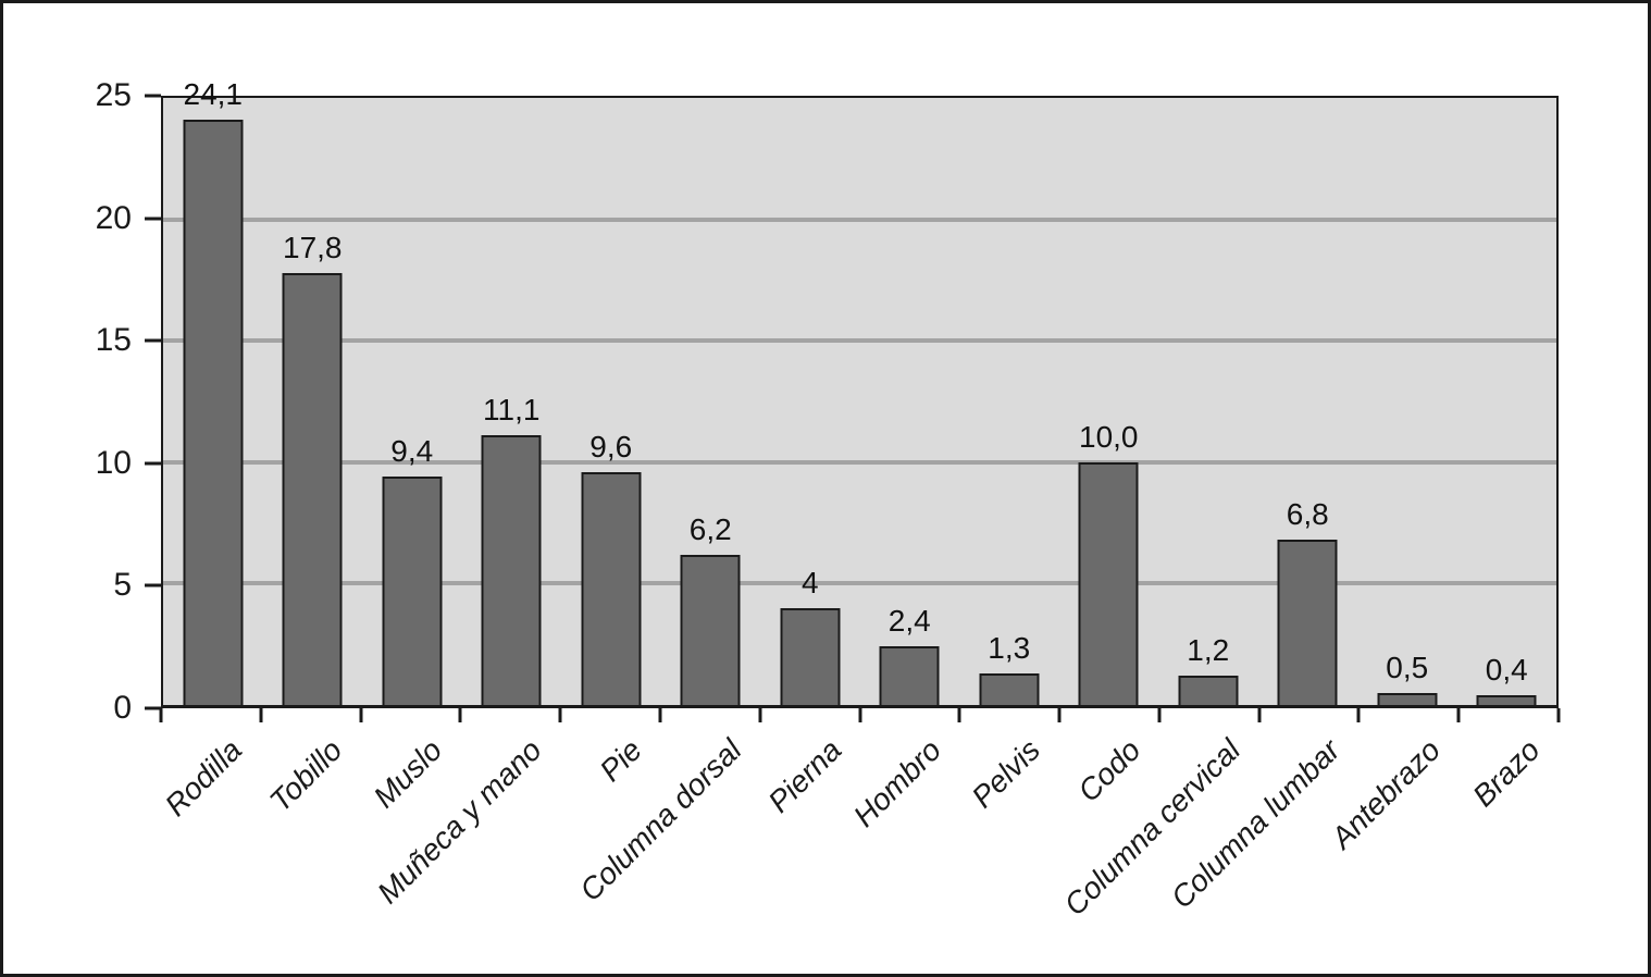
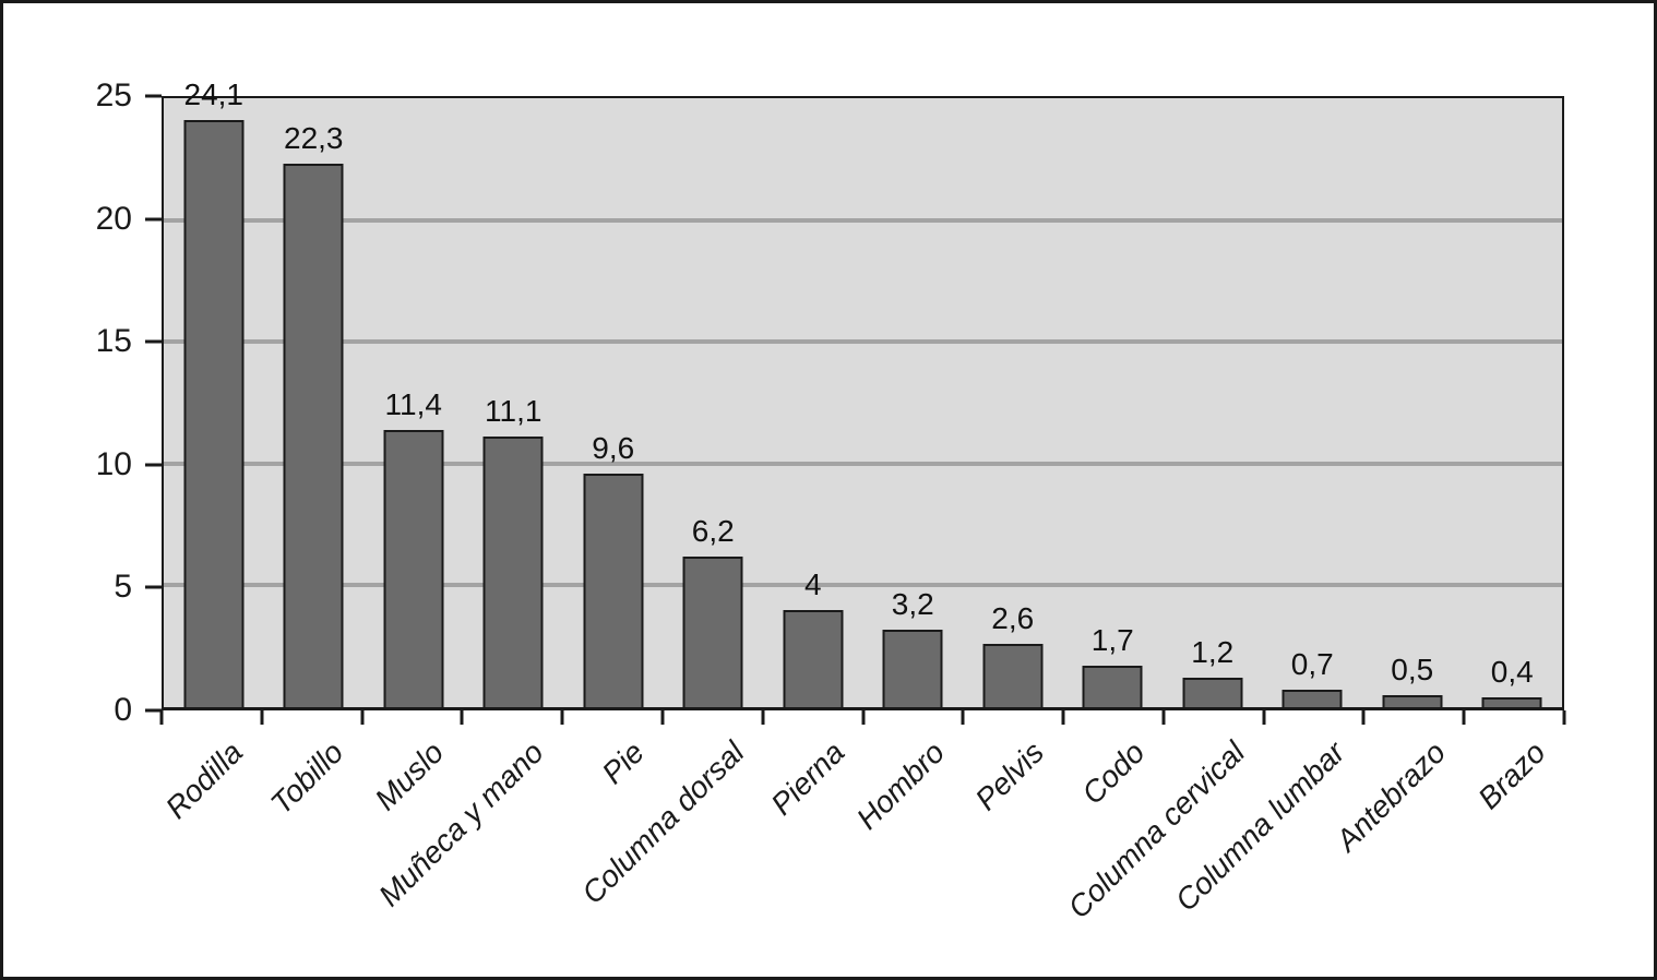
Tobillo: 17,8 -> 22,3
Muslo: 9,4 -> 11,4
Hombro: 2,4 -> 3,2
Pelvis: 1,3 -> 2,6
Codo: 10,0 -> 1,7
Columna lumbar: 6,8 -> 0,7
